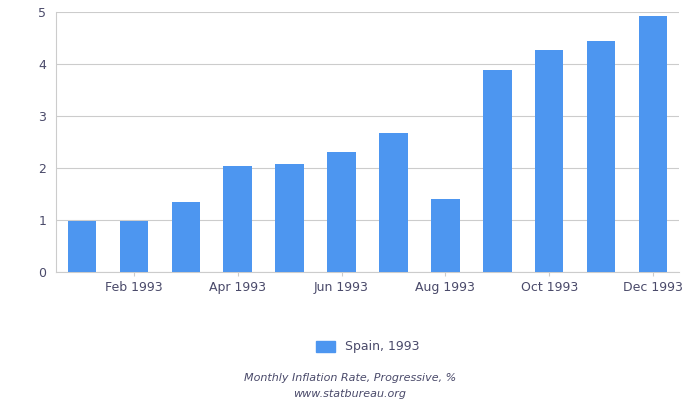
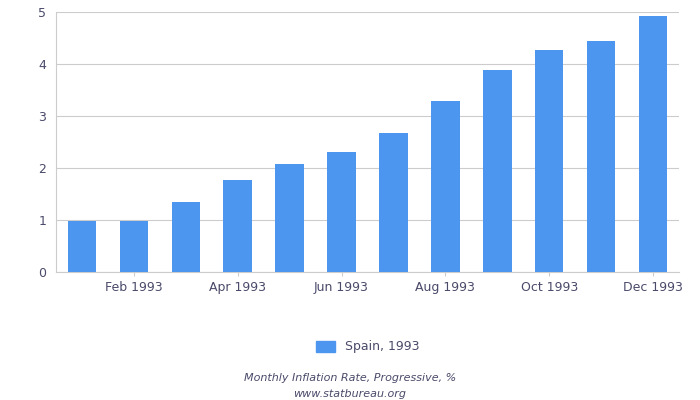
Apr 1993: 2.04 -> 1.77
Aug 1993: 1.40 -> 3.28
